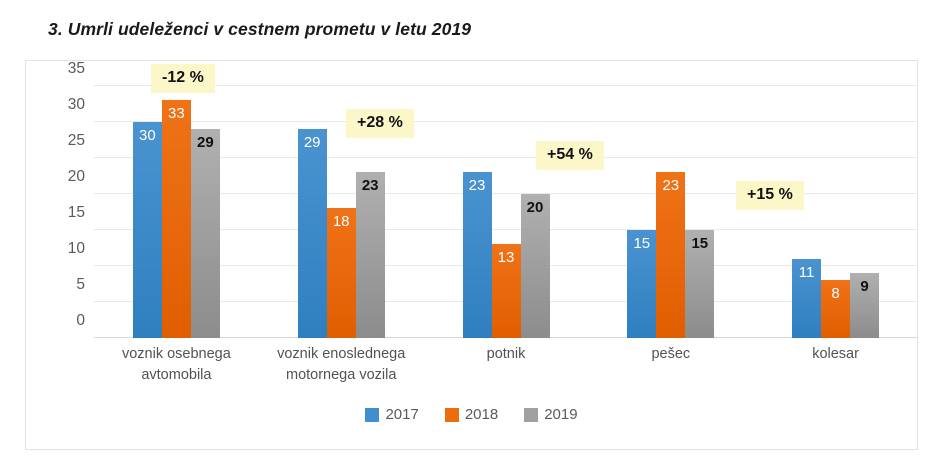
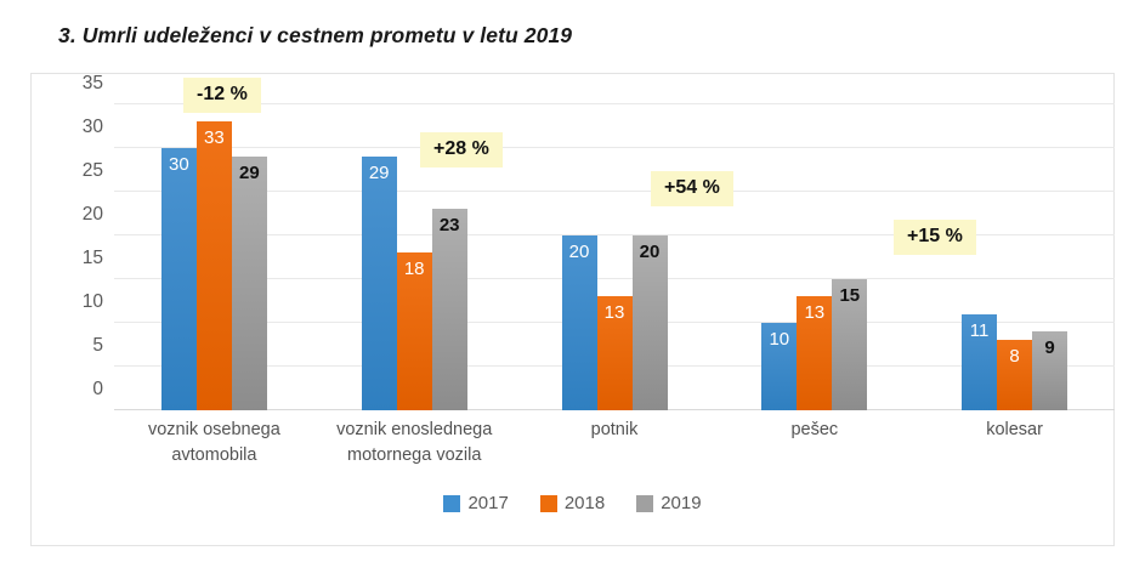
2017/potnik: 23 -> 20
2017/pešec: 15 -> 10
2018/pešec: 23 -> 13
